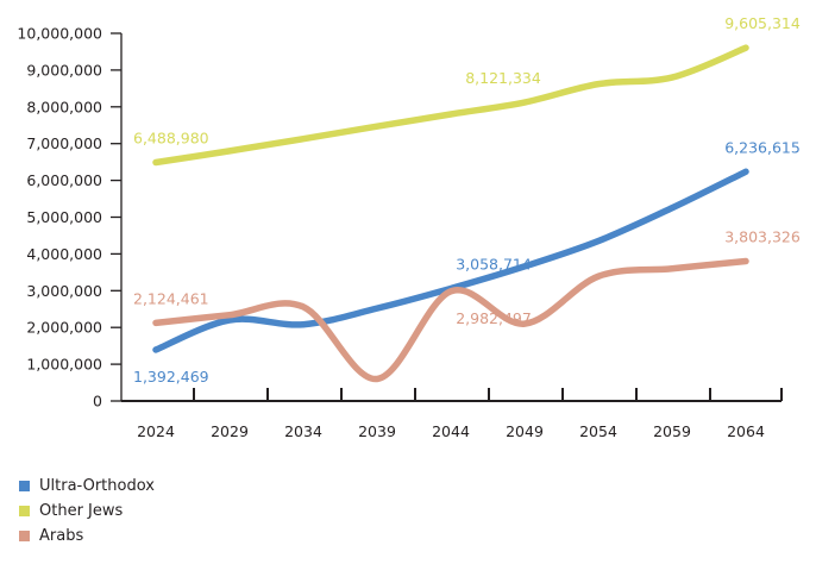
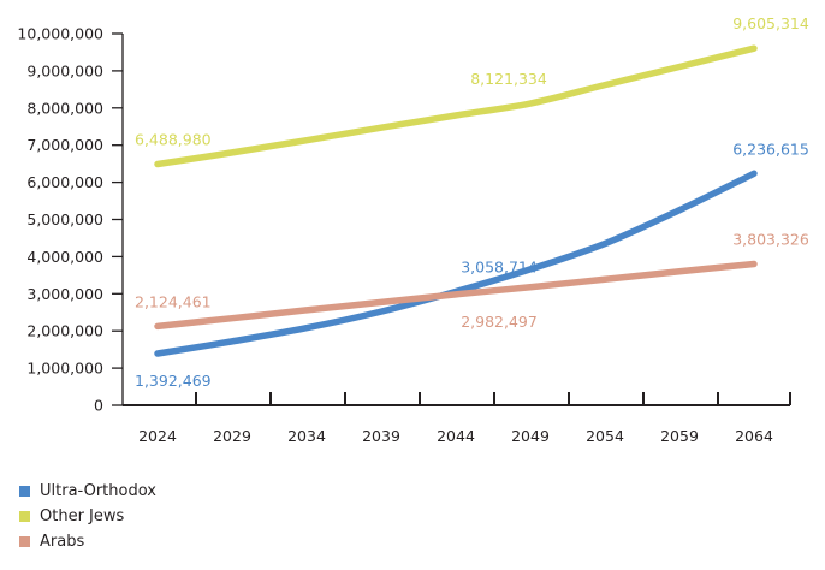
Ultra-Orthodox/2029: 2200000 -> 1700000
Arabs/2039: 600000 -> 2800000
Arabs/2049: 2100000 -> 3200000
Other Jews/2059: 8800000 -> 9100000
